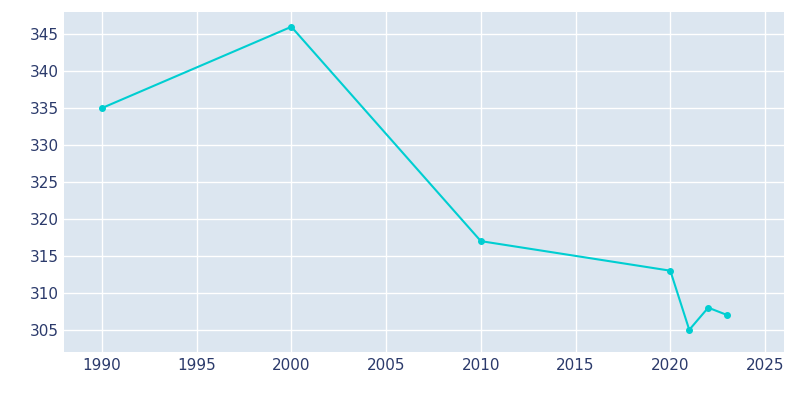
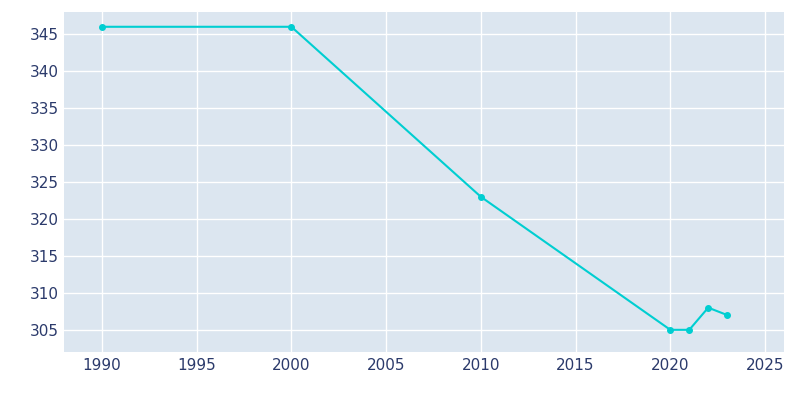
1990: 335 -> 346
2010: 317 -> 323
2020: 313 -> 305
